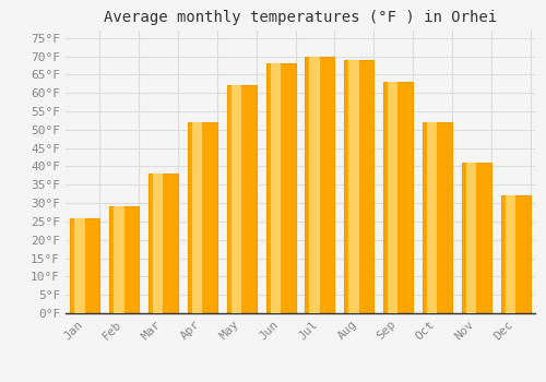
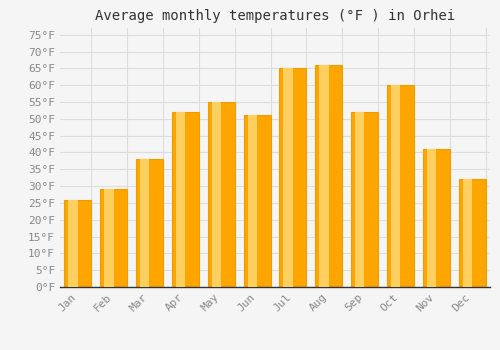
May: 62°F -> 55°F
Jun: 68°F -> 51°F
Jul: 70°F -> 65°F
Aug: 69°F -> 66°F
Sep: 63°F -> 52°F
Oct: 52°F -> 60°F
